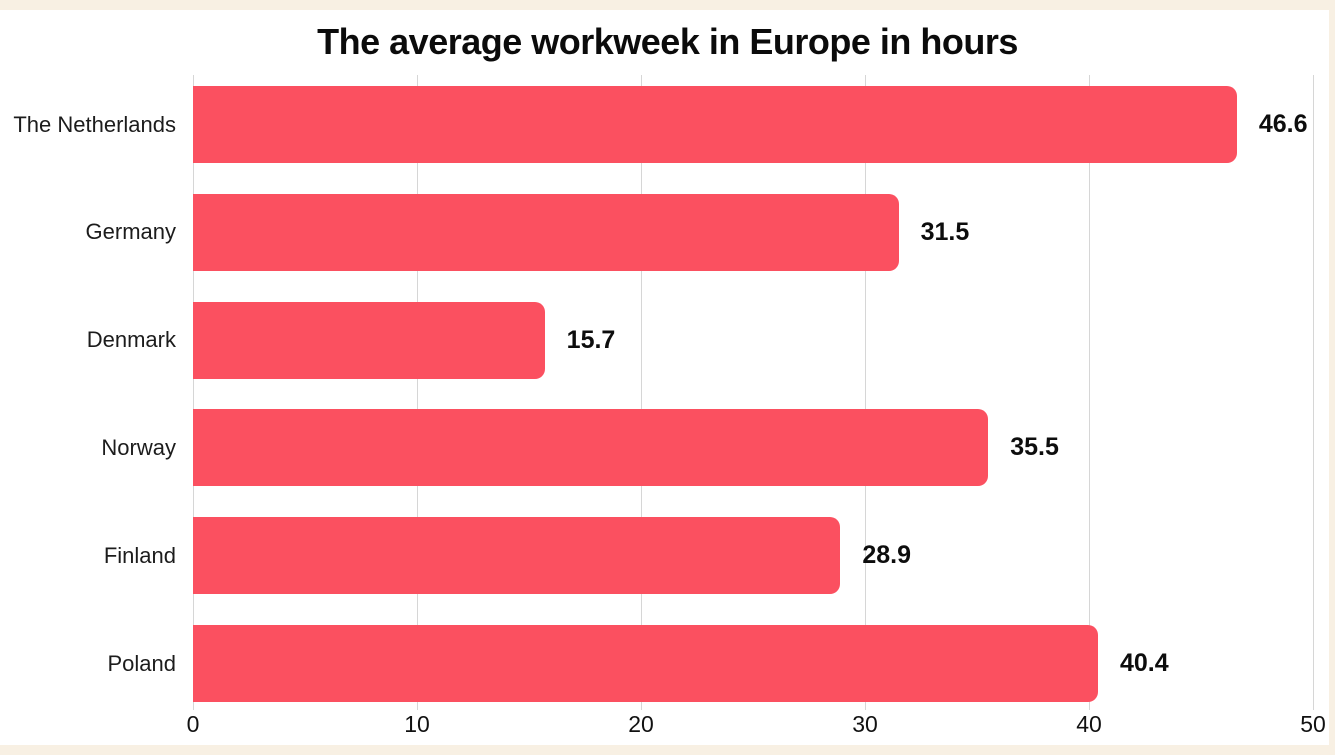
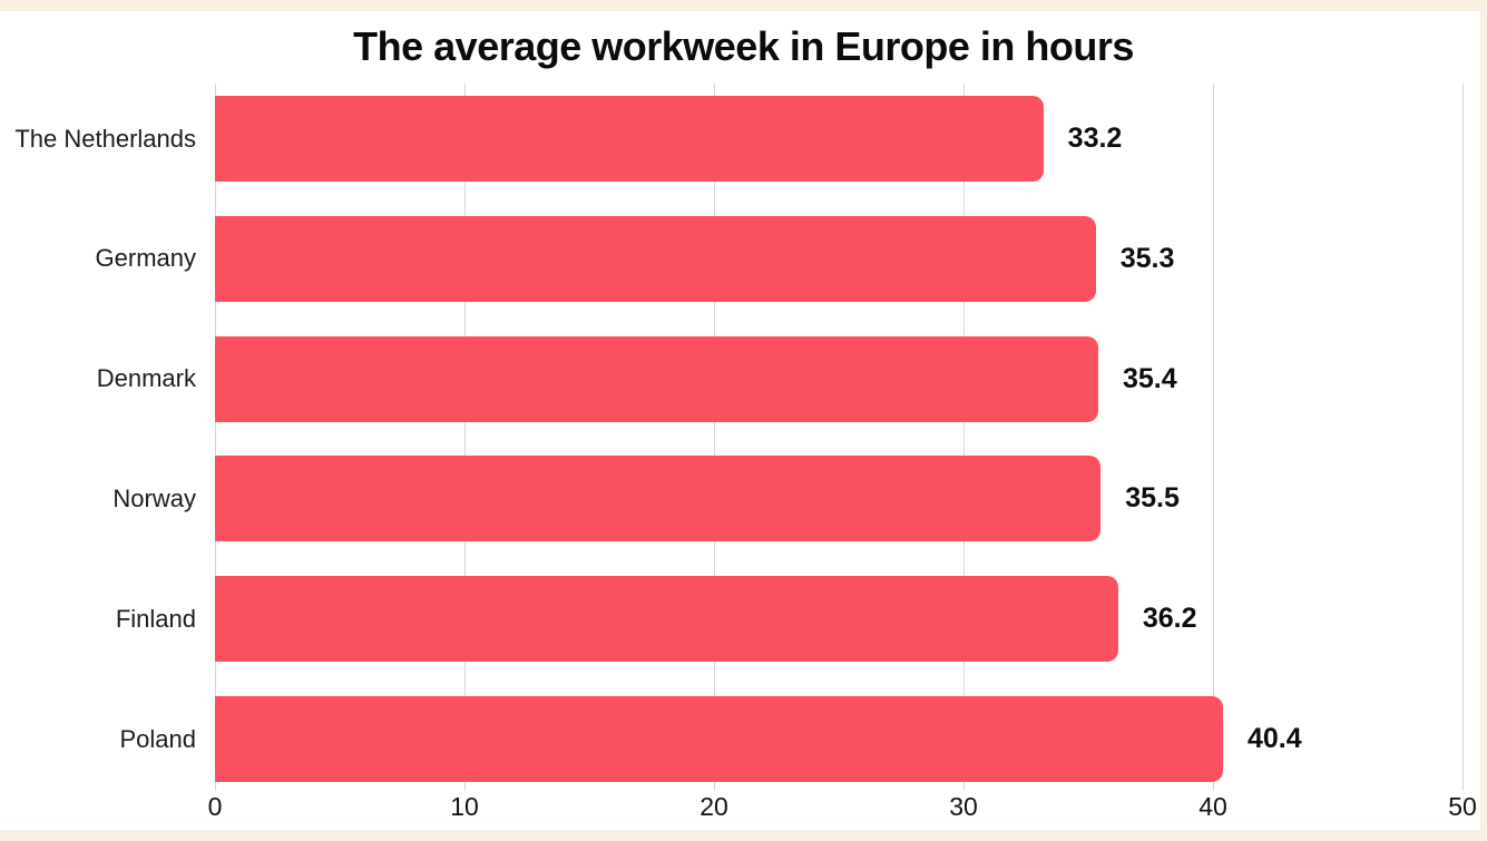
The Netherlands: 46.6 -> 33.2
Germany: 31.5 -> 35.3
Denmark: 15.7 -> 35.4
Finland: 28.9 -> 36.2
